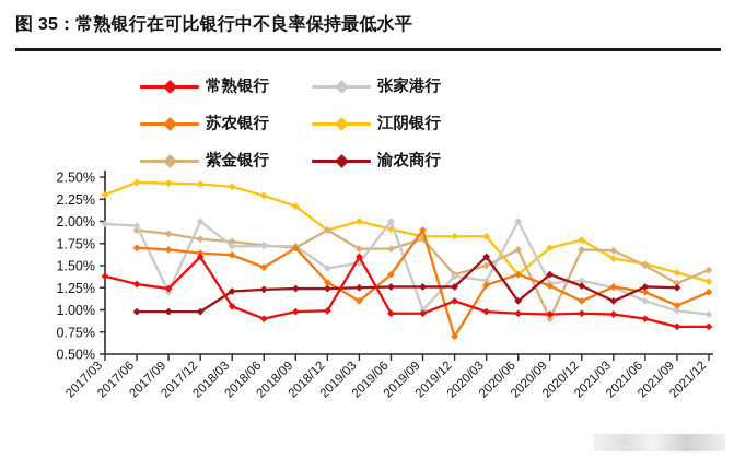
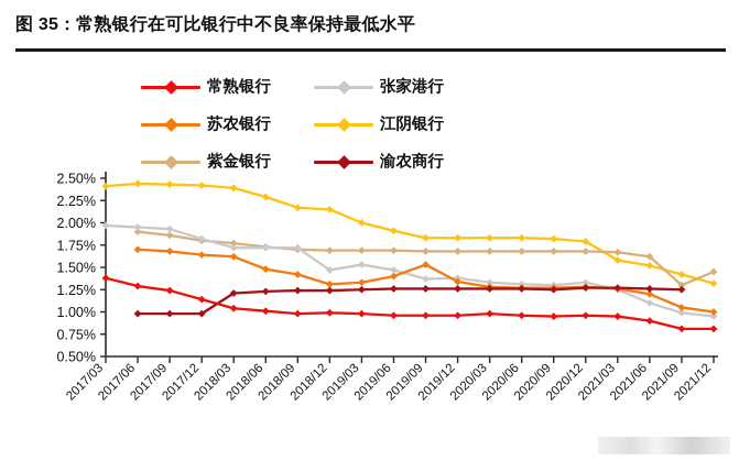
江阴银行/2017/03: 2.3% -> 2.4%
张家港行/2017/09: 1.2% -> 1.9%
常熟银行/2017/12: 1.6% -> 1.1%
张家港行/2017/12: 2.0% -> 1.8%
常熟银行/2018/06: 0.9% -> 1.0%
苏农银行/2018/09: 1.7% -> 1.4%
江阴银行/2018/12: 1.9% -> 2.1%
紫金银行/2018/12: 1.9% -> 1.7%
常熟银行/2019/03: 1.6% -> 1.0%
苏农银行/2019/03: 1.1% -> 1.3%
张家港行/2019/06: 2.0% -> 1.5%
张家港行/2019/09: 1.0% -> 1.4%
苏农银行/2019/09: 1.9% -> 1.5%
紫金银行/2019/09: 1.8% -> 1.7%
常熟银行/2019/12: 1.1% -> 1.0%
苏农银行/2019/12: 0.7% -> 1.3%
紫金银行/2019/12: 1.4% -> 1.7%
紫金银行/2020/03: 1.5% -> 1.7%
渝农商行/2020/03: 1.6% -> 1.3%
张家港行/2020/06: 2.0% -> 1.3%
苏农银行/2020/06: 1.4% -> 1.3%
江阴银行/2020/06: 1.4% -> 1.8%
渝农商行/2020/06: 1.1% -> 1.3%
江阴银行/2020/09: 1.7% -> 1.8%
紫金银行/2020/09: 0.9% -> 1.7%
渝农商行/2020/09: 1.4% -> 1.2%
苏农银行/2020/12: 1.1% -> 1.3%
渝农商行/2021/03: 1.1% -> 1.3%
紫金银行/2021/06: 1.5% -> 1.6%
苏农银行/2021/12: 1.2% -> 1.0%
